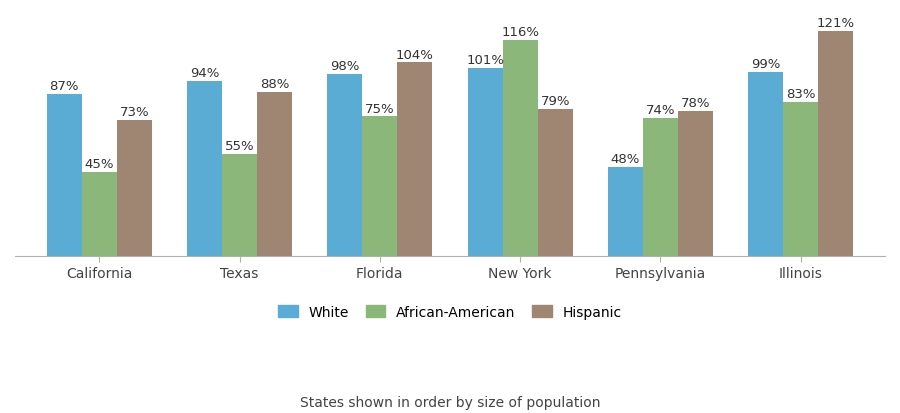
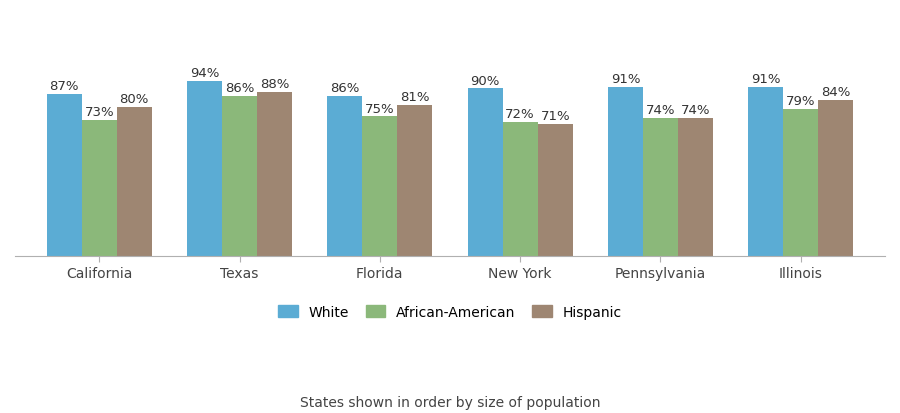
African-American/California: 45% -> 73%
Hispanic/California: 73% -> 80%
African-American/Texas: 55% -> 86%
White/Florida: 98% -> 86%
Hispanic/Florida: 104% -> 81%
White/New York: 101% -> 90%
African-American/New York: 116% -> 72%
Hispanic/New York: 79% -> 71%
White/Pennsylvania: 48% -> 91%
Hispanic/Pennsylvania: 78% -> 74%
White/Illinois: 99% -> 91%
African-American/Illinois: 83% -> 79%
Hispanic/Illinois: 121% -> 84%
